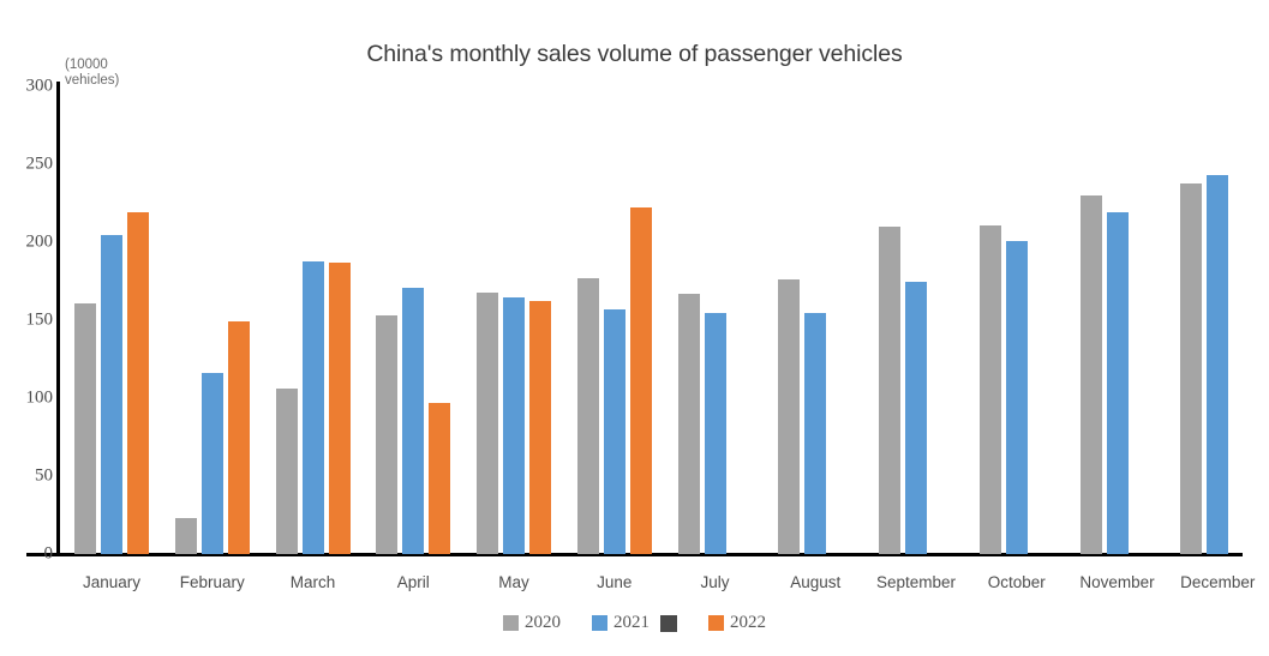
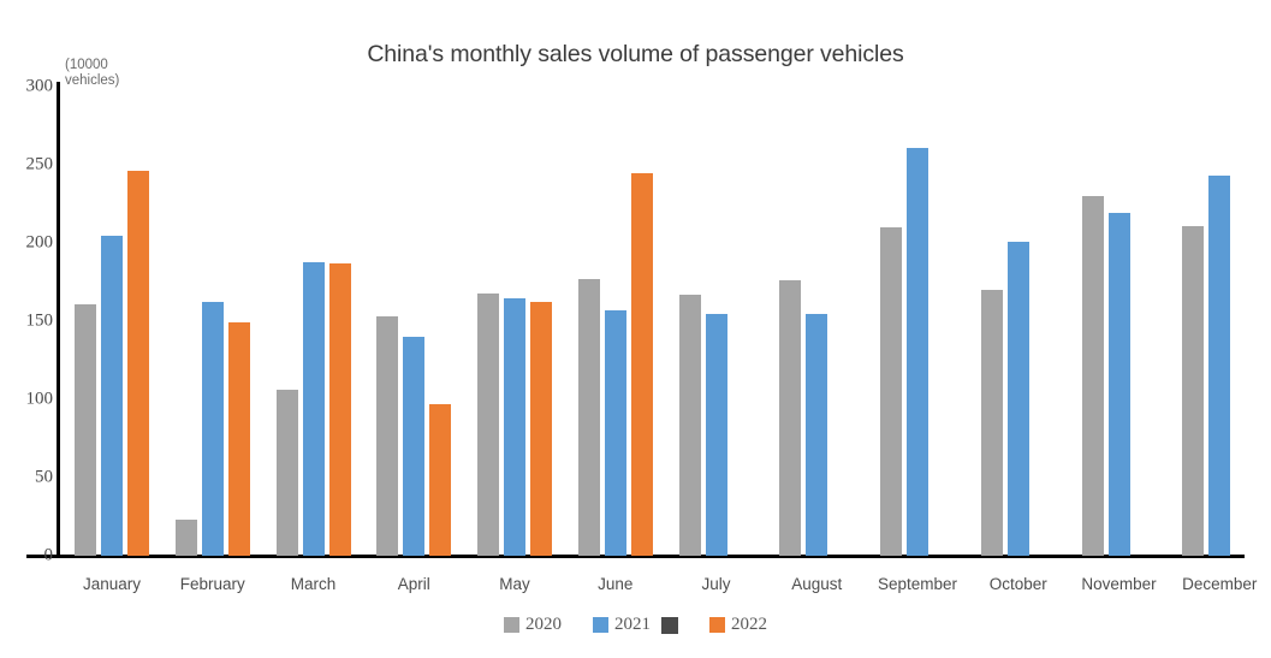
2022/January: 219 -> 246
2021/February: 116 -> 162
2021/April: 171 -> 140
2022/June: 222 -> 245
2021/September: 175 -> 261
2020/October: 211 -> 170
2020/December: 238 -> 211
